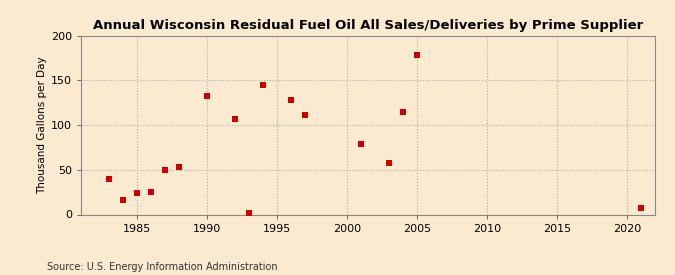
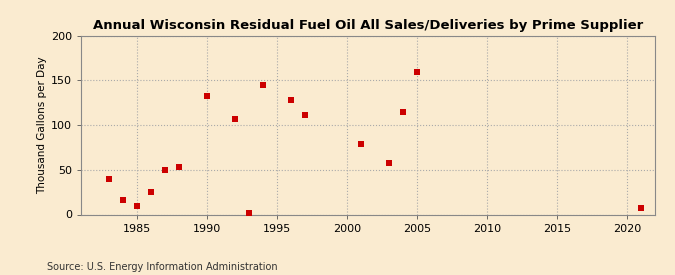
1985: 24 -> 9
2005: 178 -> 160
